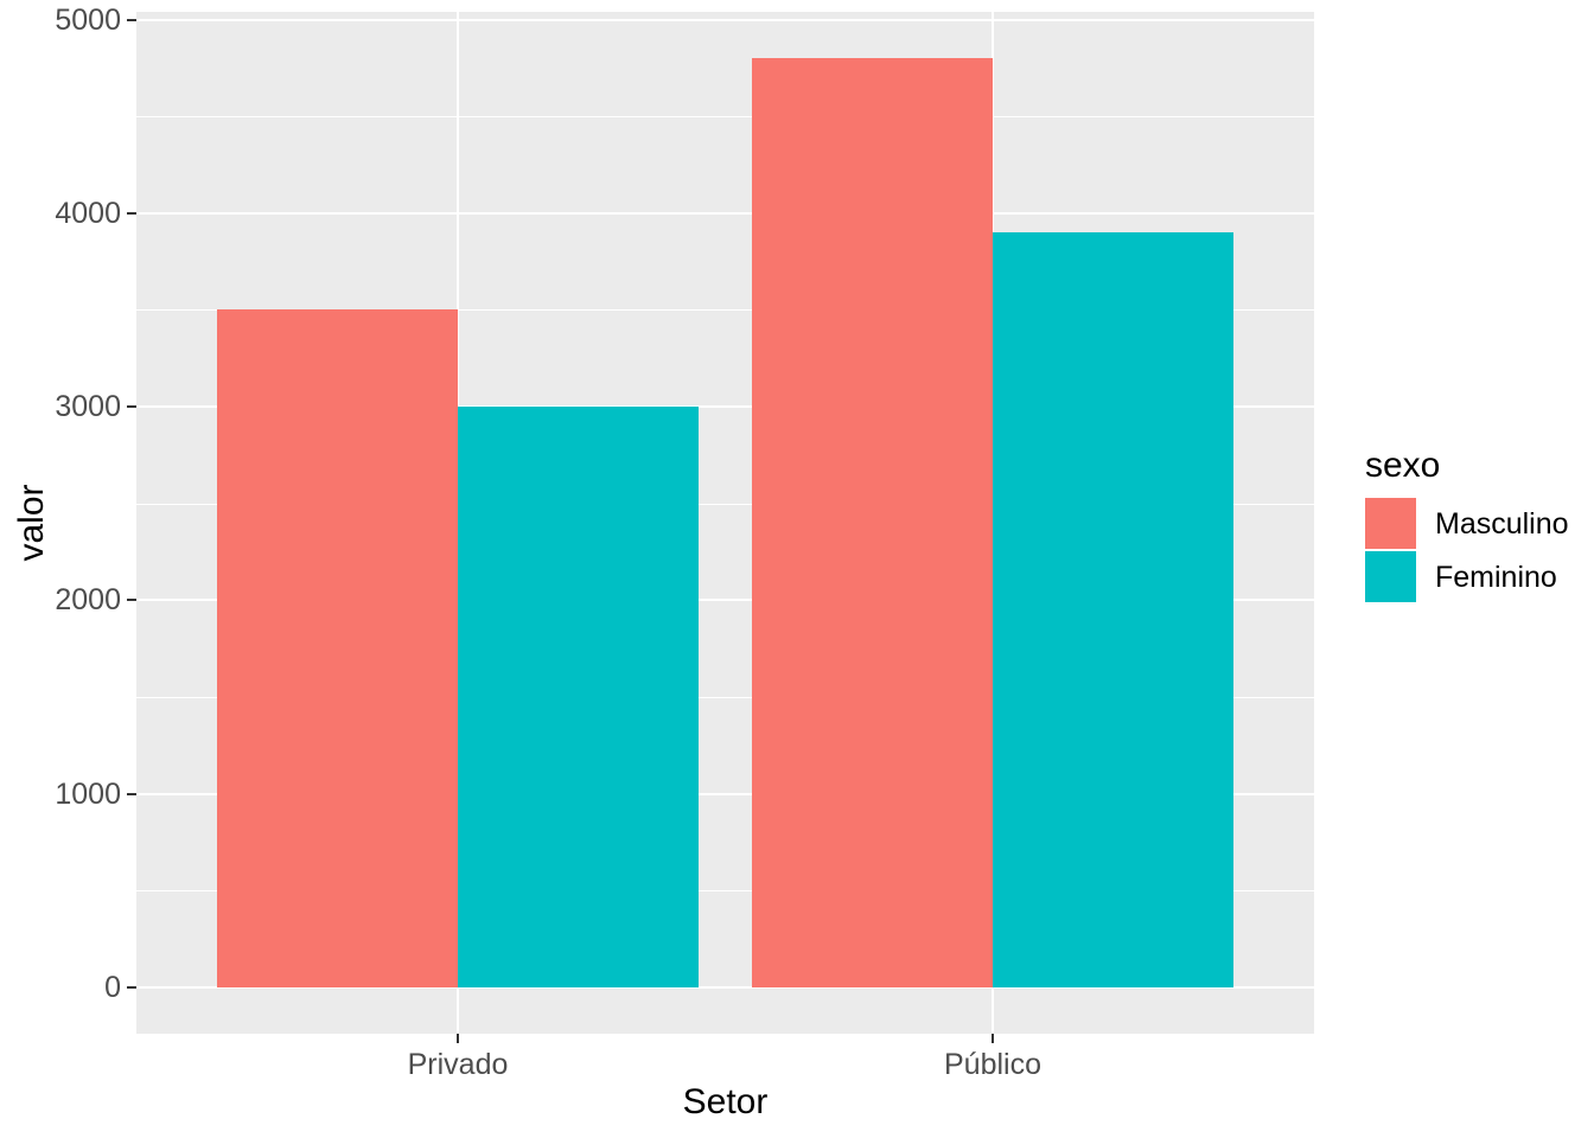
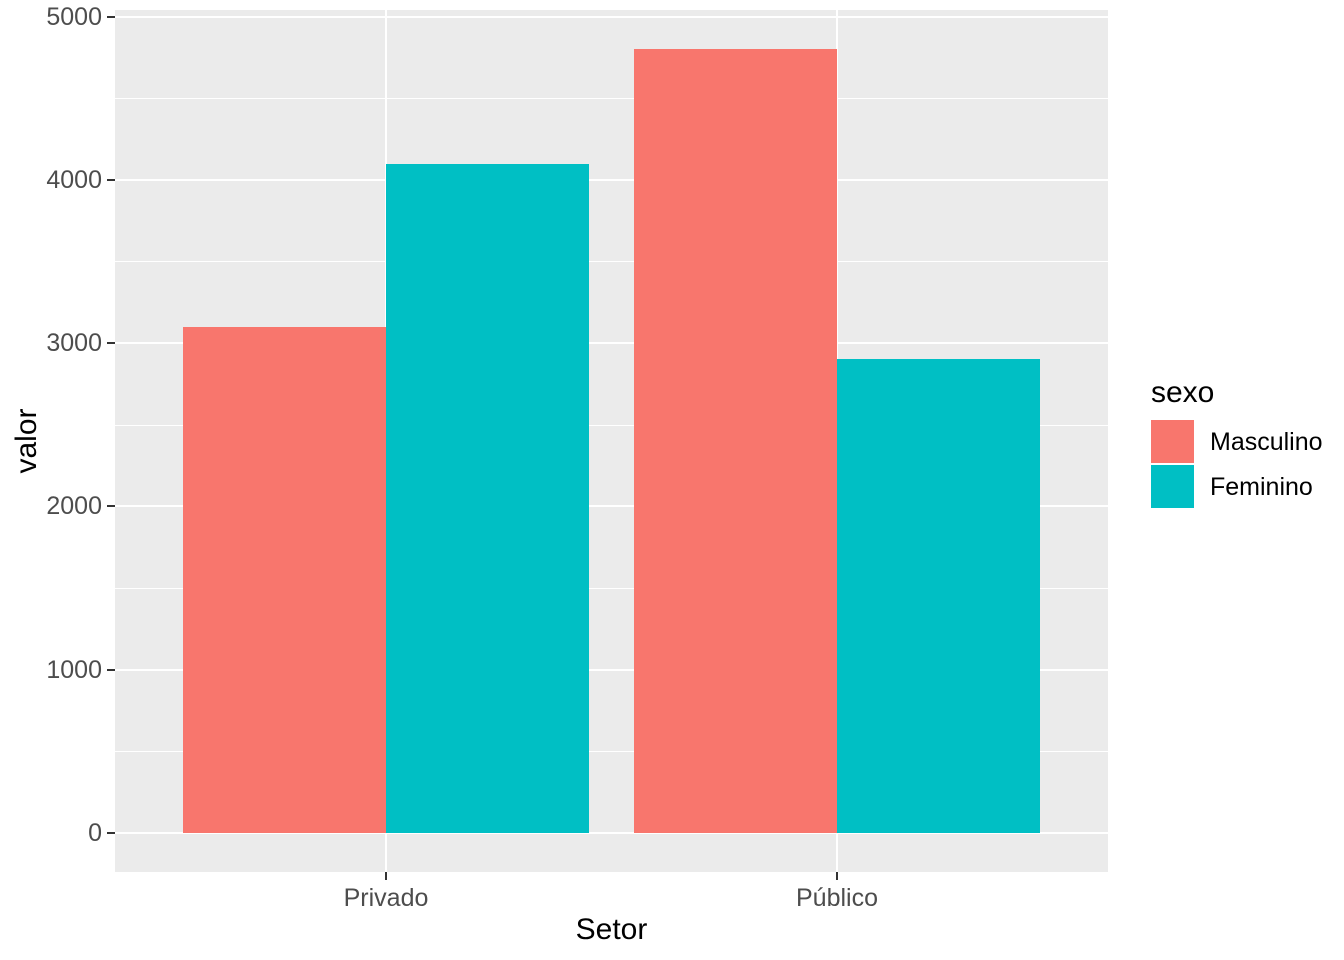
Masculino/Privado: 3500 -> 3100
Feminino/Privado: 3000 -> 4100
Feminino/Público: 3900 -> 2900
